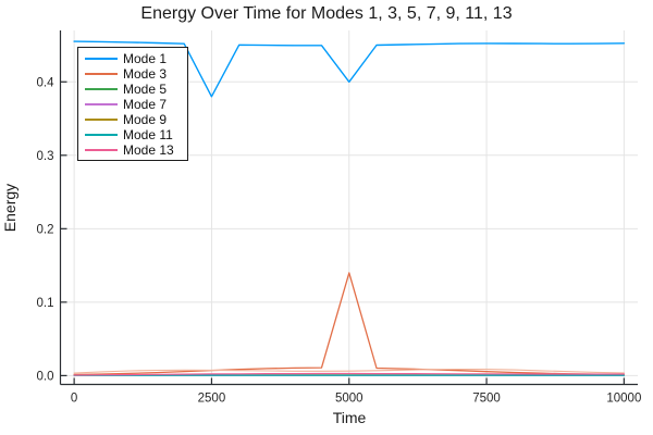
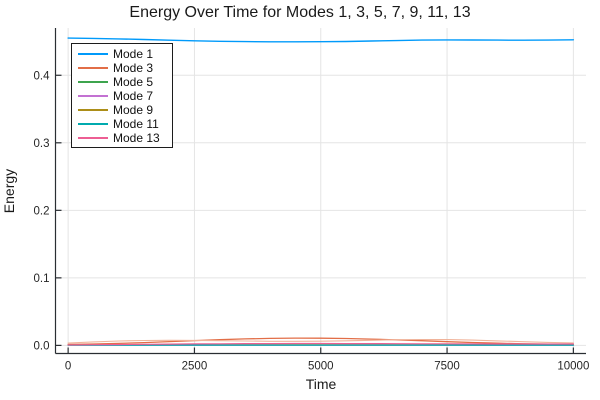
Mode 1/2500: 0.38 -> 0.45
Mode 1/5000: 0.40 -> 0.45
Mode 3/5000: 0.14 -> 0.01
